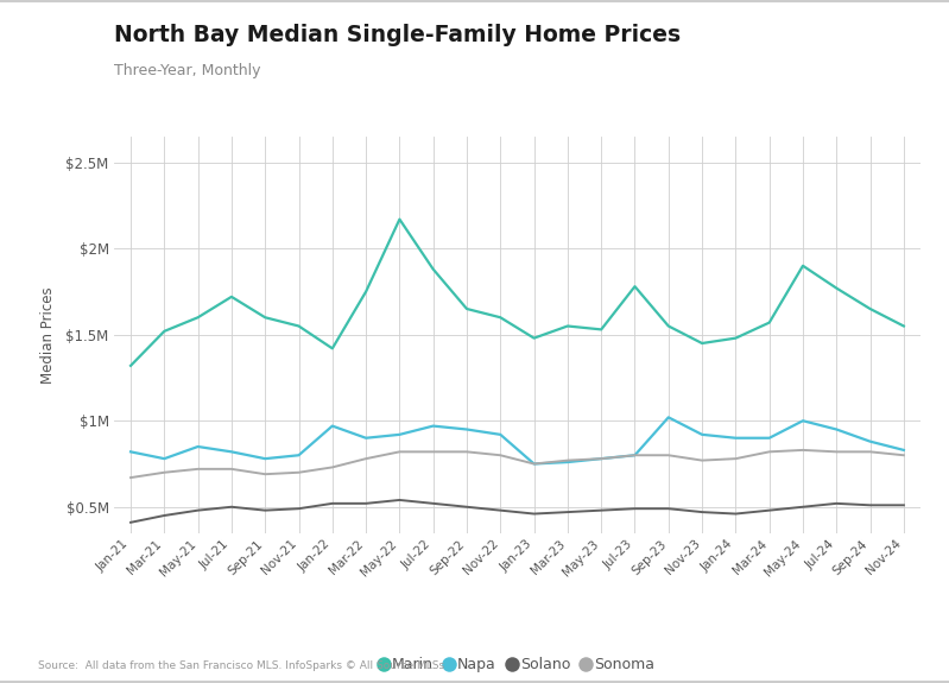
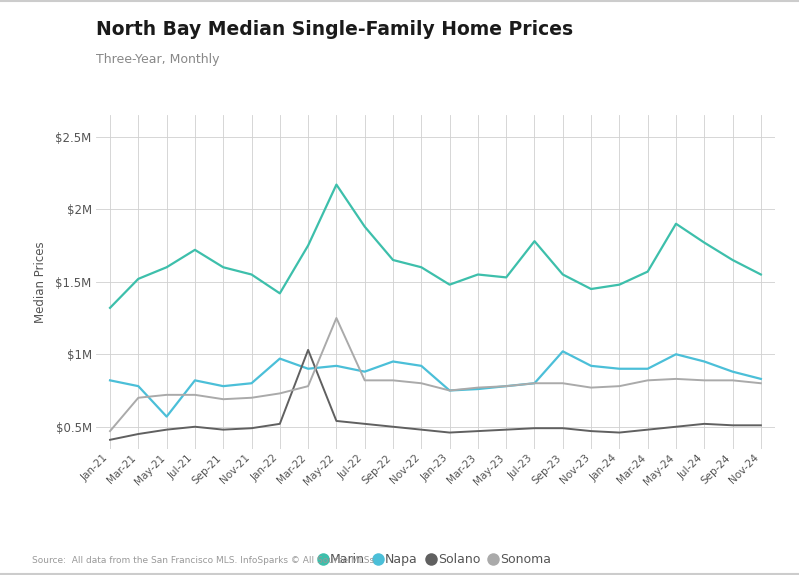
Sonoma/Jan-21: $0.67M -> $0.47M
Napa/May-21: $0.85M -> $0.57M
Solano/Mar-22: $0.52M -> $1.03M
Sonoma/May-22: $0.82M -> $1.25M
Napa/Jul-22: $0.97M -> $0.88M
